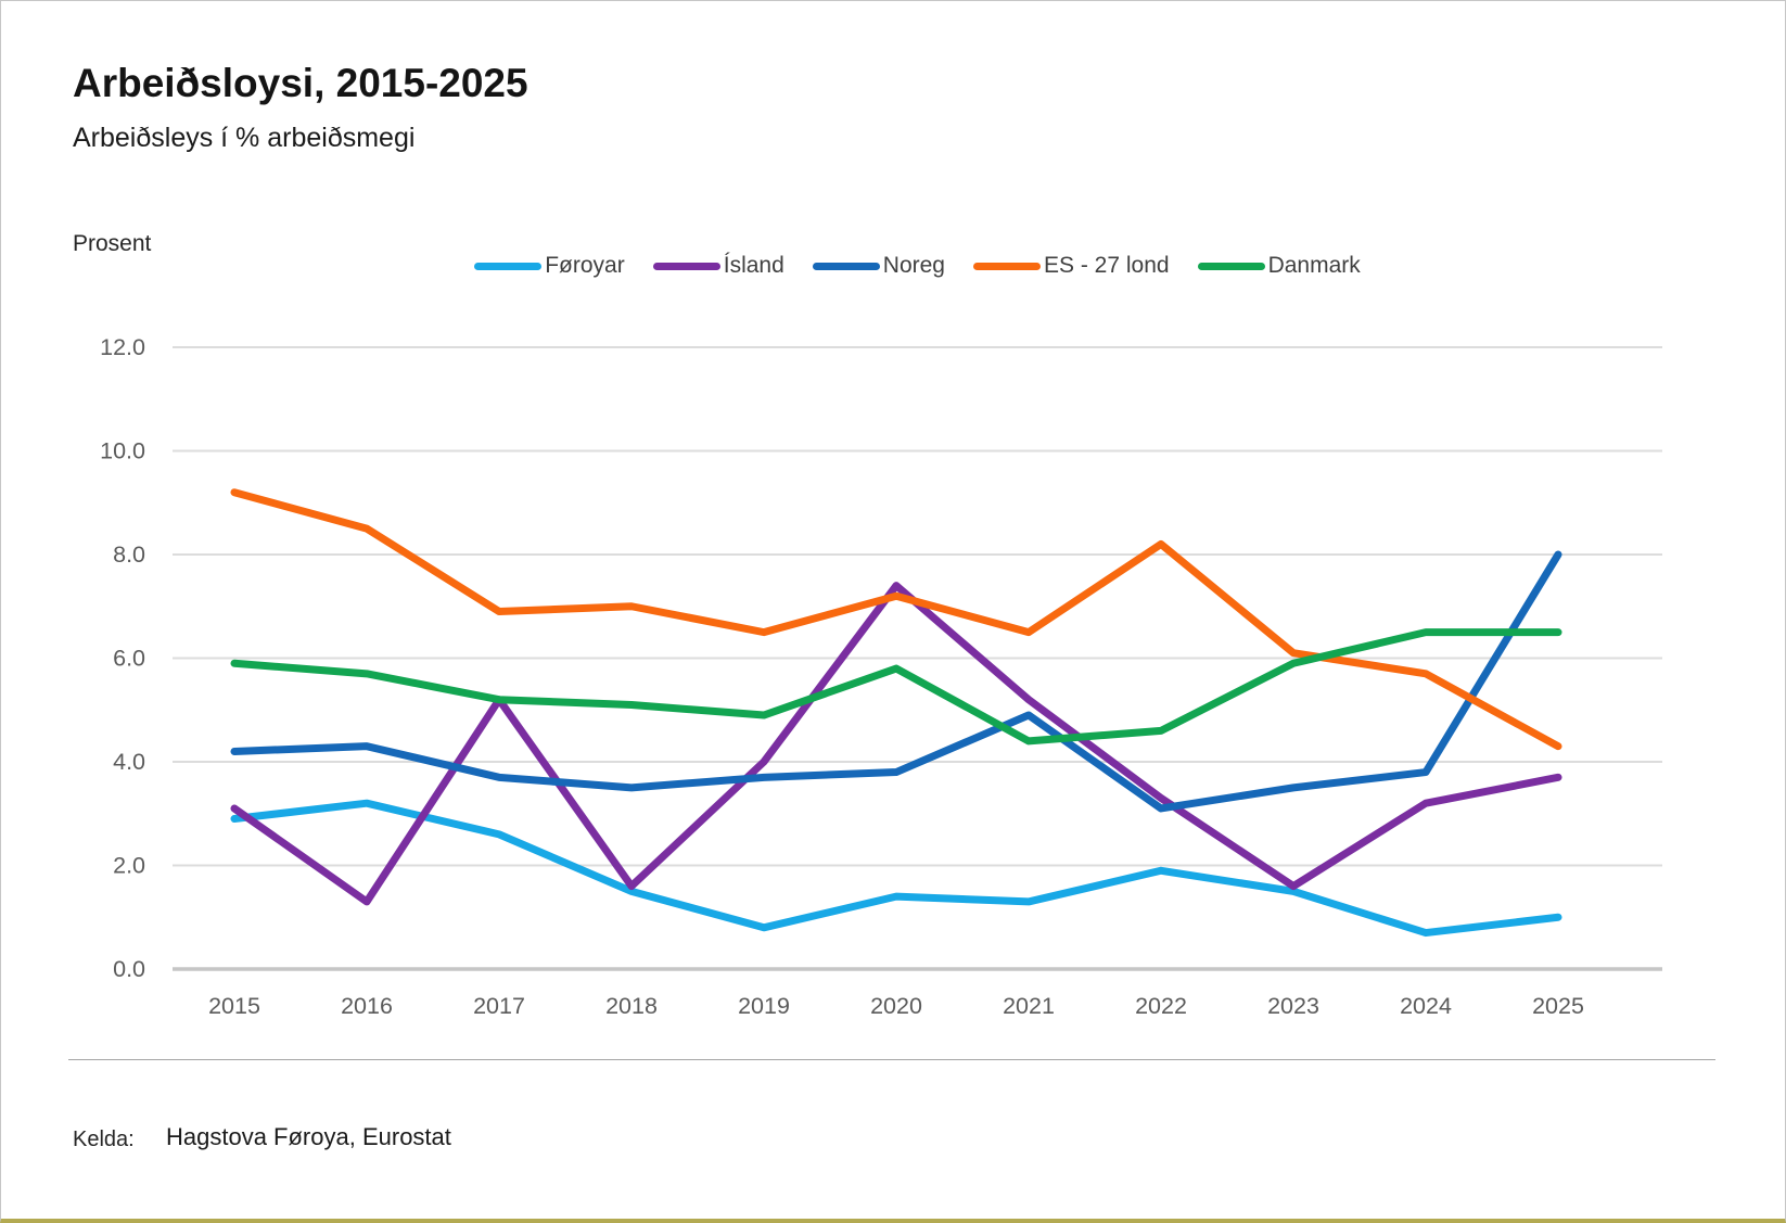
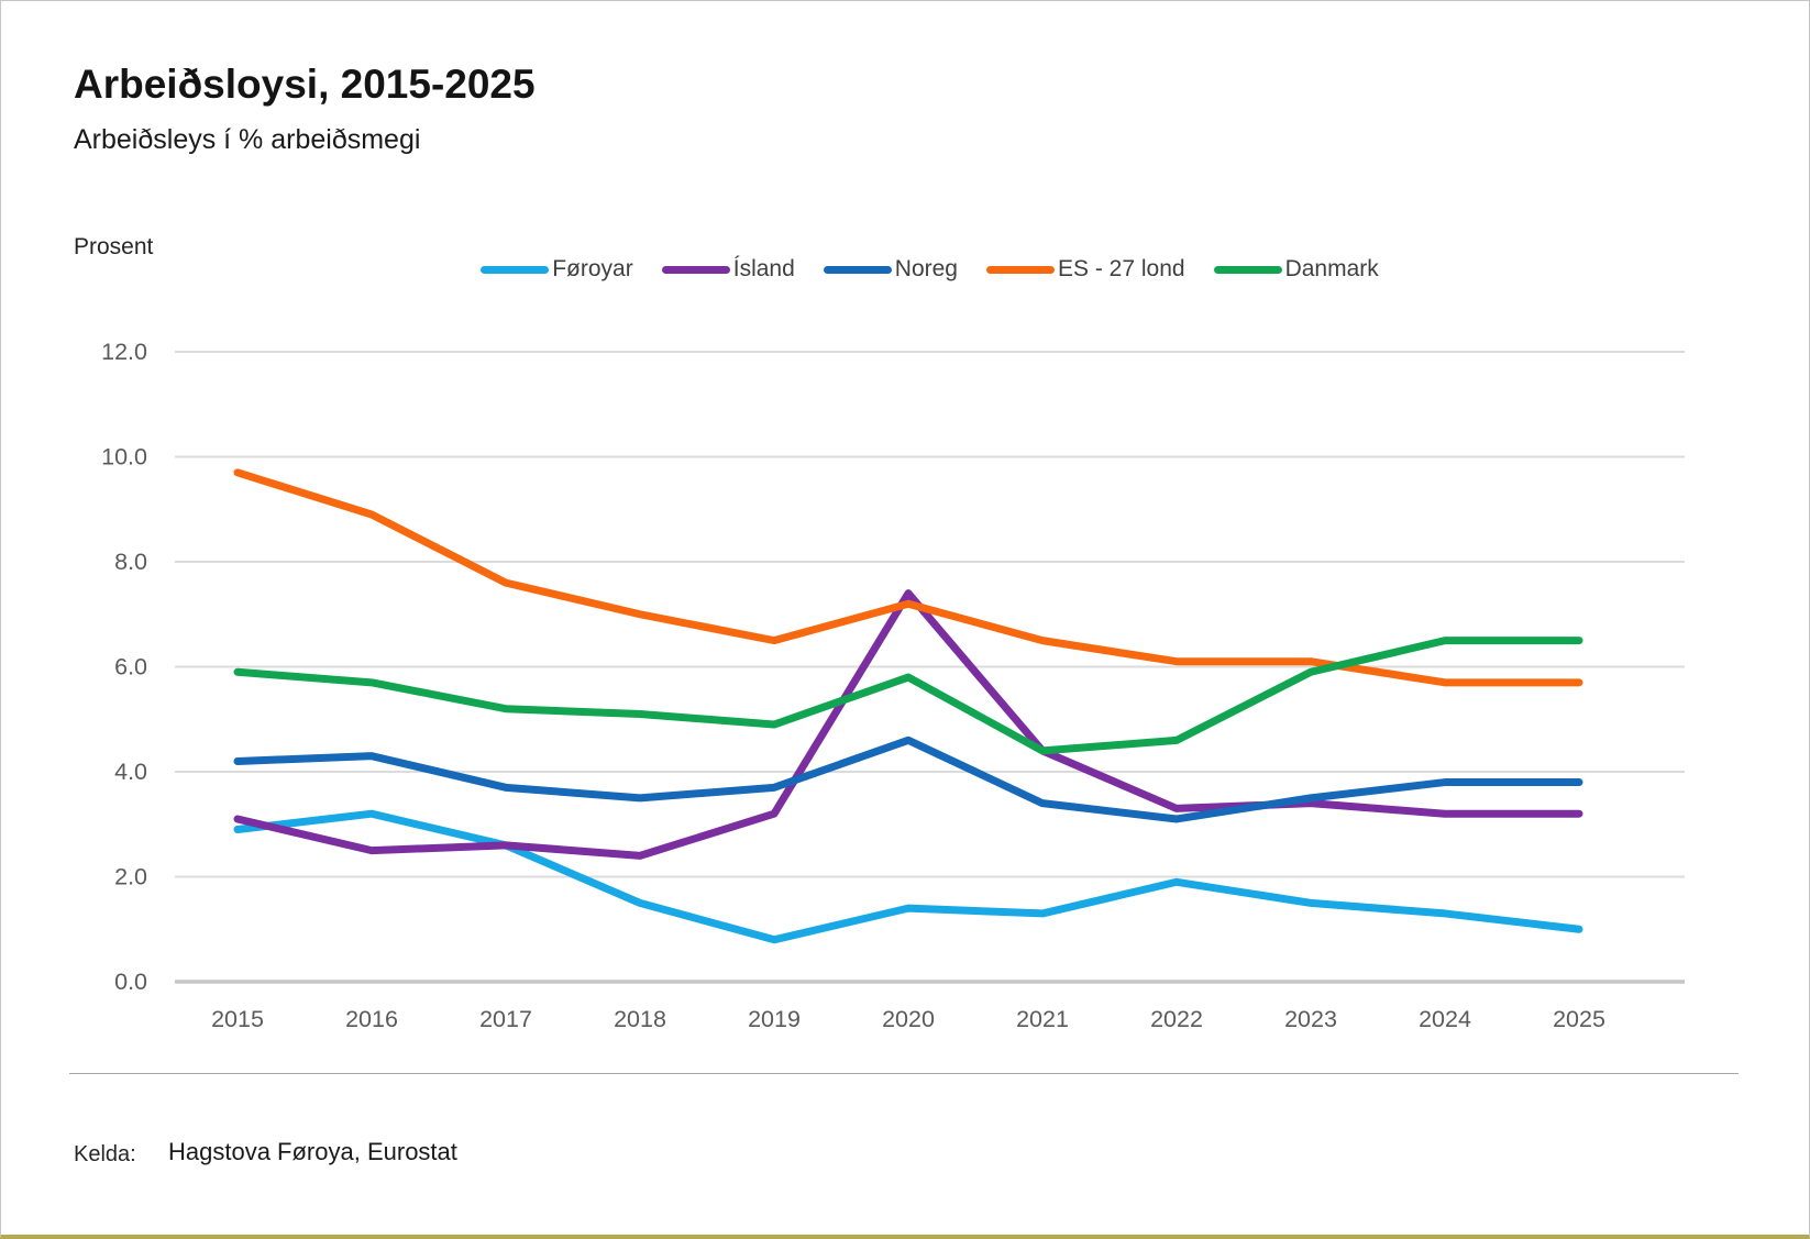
ES - 27 lond/2015: 9.2 -> 9.7
Ísland/2016: 1.3 -> 2.5
ES - 27 lond/2016: 8.5 -> 8.9
Ísland/2017: 5.2 -> 2.6
ES - 27 lond/2017: 6.9 -> 7.6
Ísland/2018: 1.6 -> 2.4
Ísland/2019: 4.0 -> 3.2
Noreg/2020: 3.8 -> 4.6
Ísland/2021: 5.2 -> 4.4
Noreg/2021: 4.9 -> 3.4
ES - 27 lond/2022: 8.2 -> 6.1
Ísland/2023: 1.6 -> 3.4
Føroyar/2024: 0.7 -> 1.3
Ísland/2025: 3.7 -> 3.2
Noreg/2025: 8.0 -> 3.8
ES - 27 lond/2025: 4.3 -> 5.7
